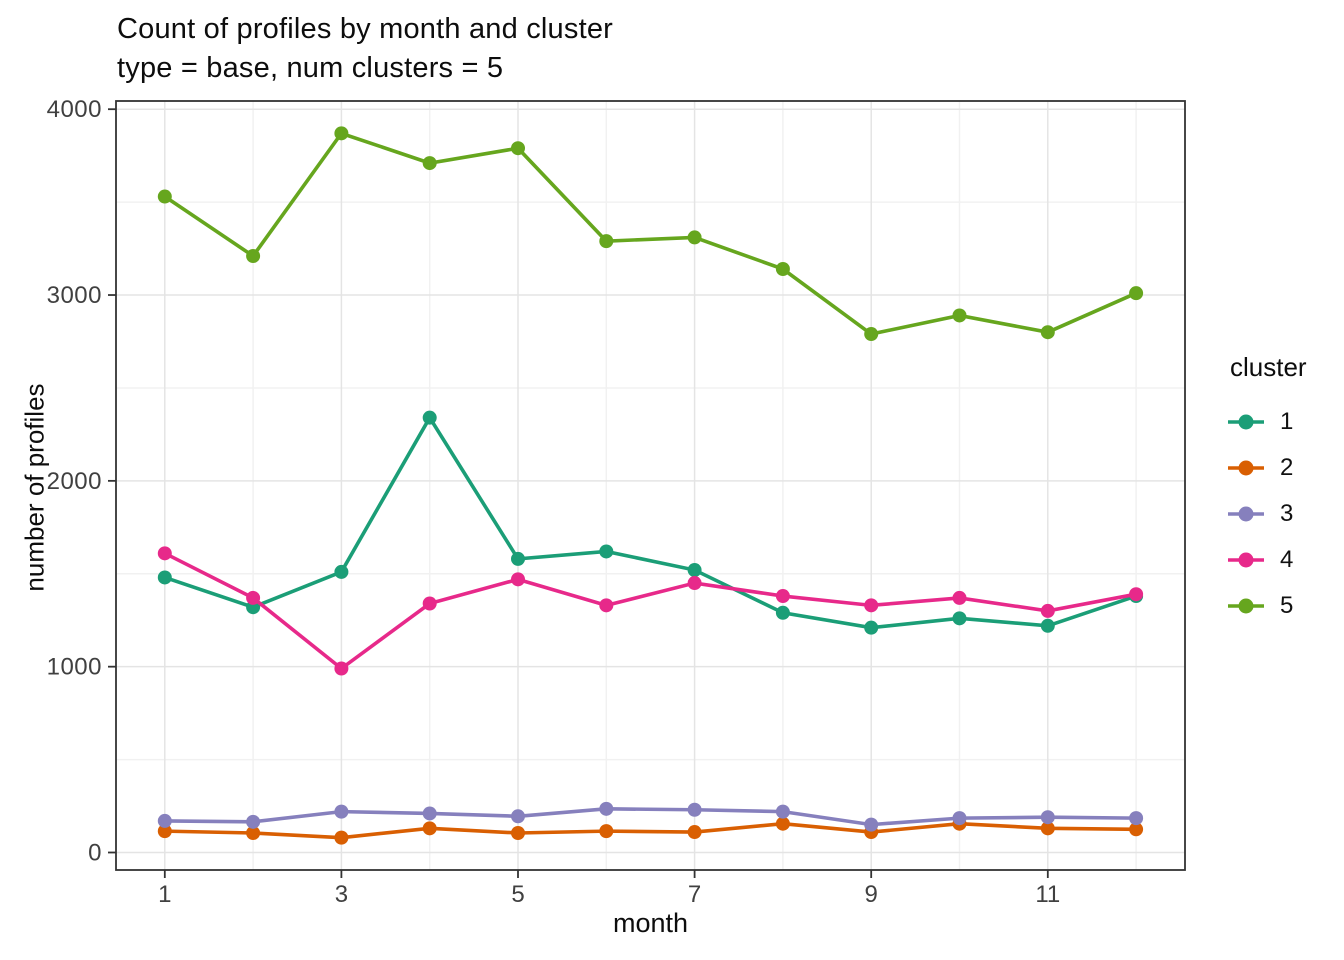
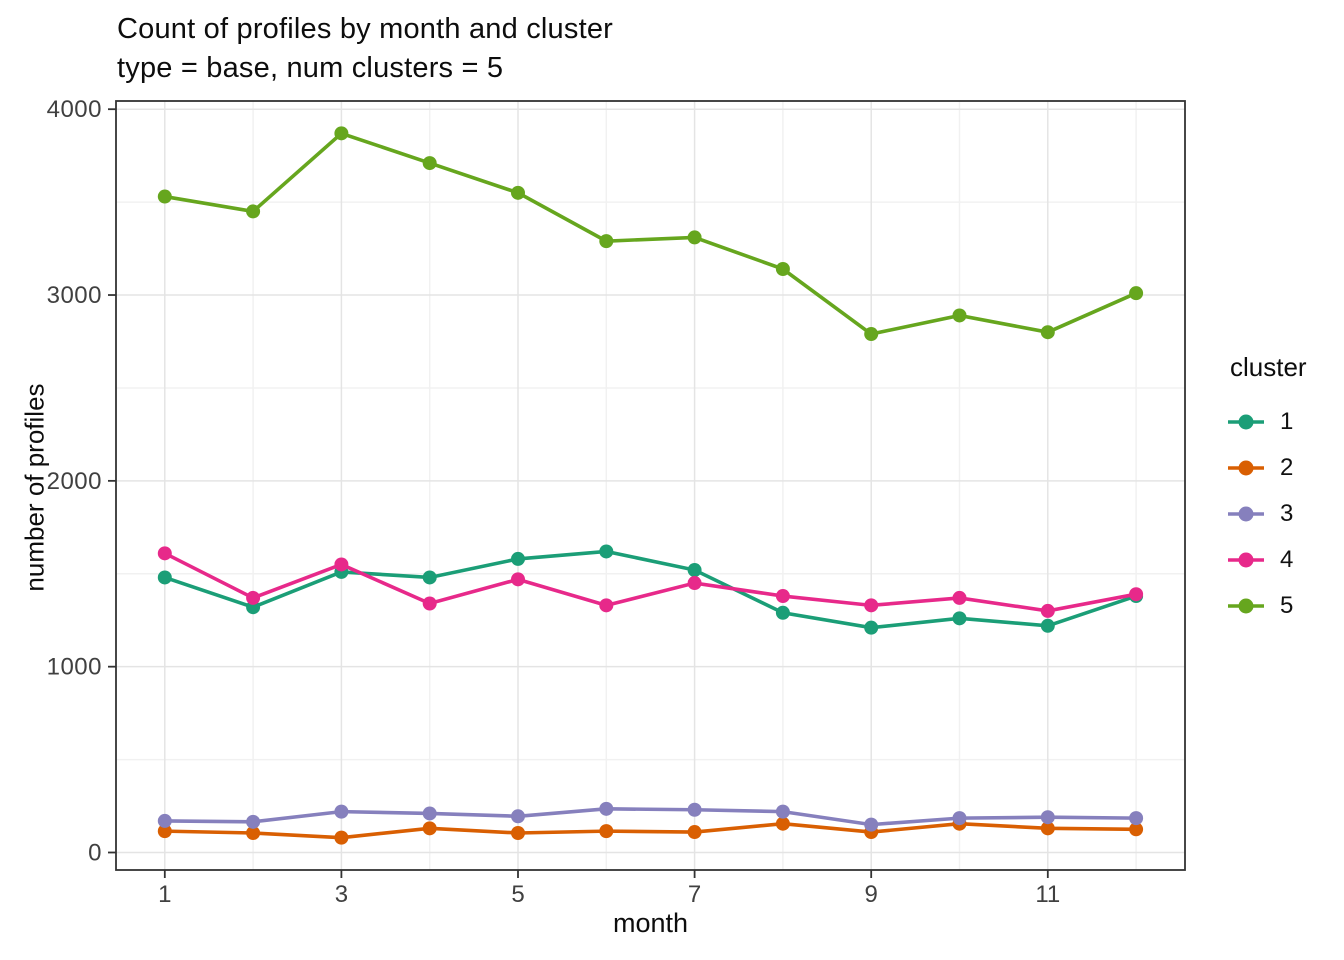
5/2: 3210 -> 3450
4/3: 990 -> 1550
1/4: 2340 -> 1480
5/5: 3790 -> 3550
